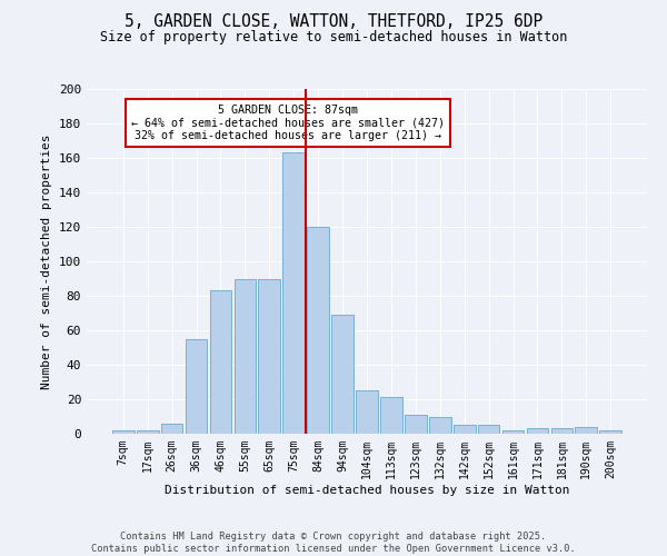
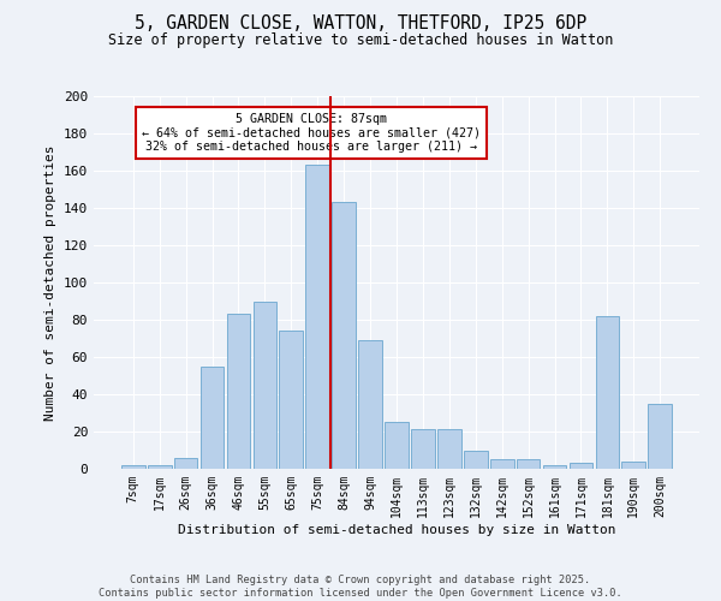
65sqm: 90 -> 74
84sqm: 120 -> 143
123sqm: 11 -> 21
181sqm: 3 -> 82
200sqm: 2 -> 35
